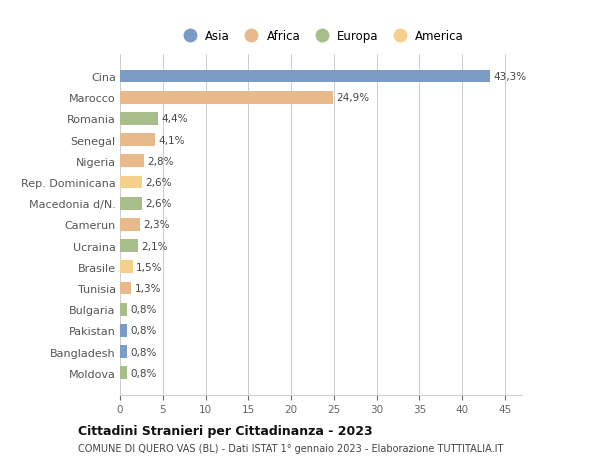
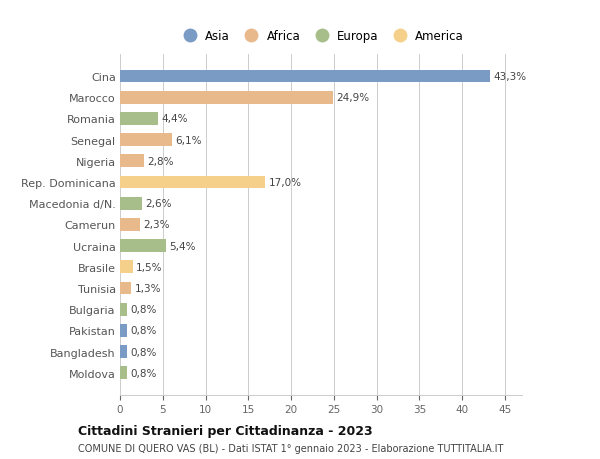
Senegal: 4,1% -> 6,1%
Rep. Dominicana: 2,6% -> 17,0%
Ucraina: 2,1% -> 5,4%
